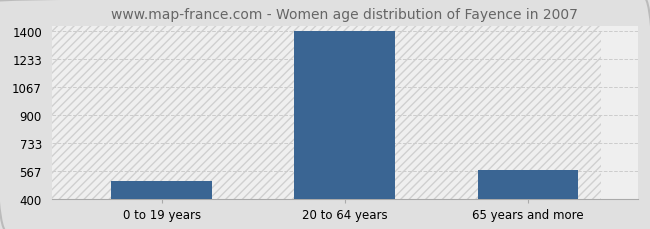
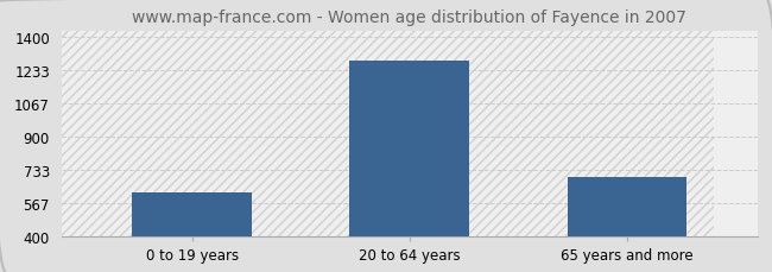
0 to 19 years: 510 -> 620
20 to 64 years: 1400 -> 1280
65 years and more: 580 -> 700
